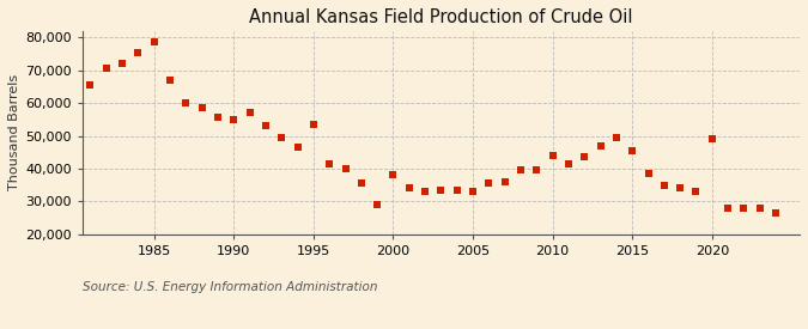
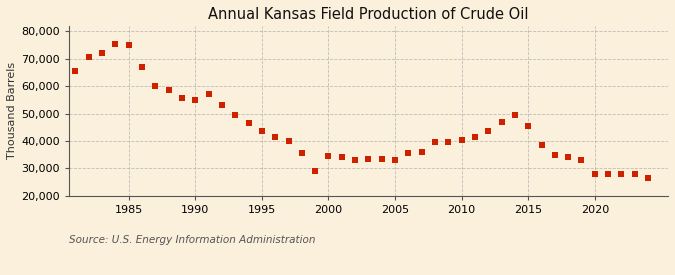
1985: 78,500 -> 75,000
1995: 53,500 -> 43,500
2000: 38,000 -> 34,500
2010: 44,000 -> 40,500
2020: 49,000 -> 28,000
